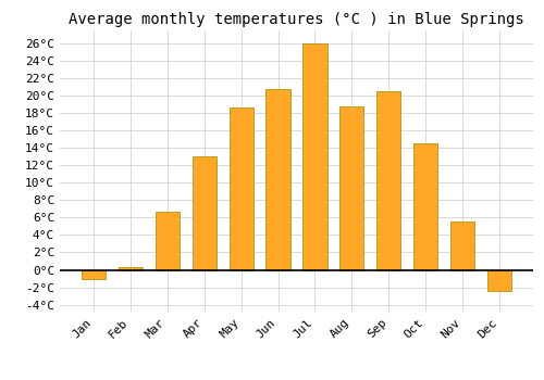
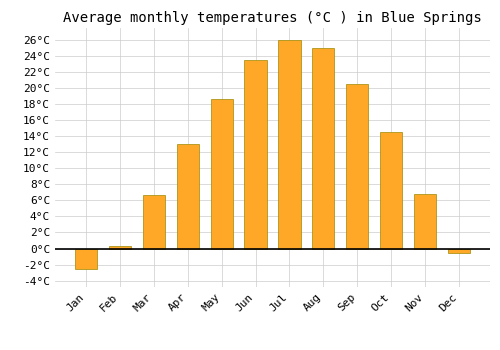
Jan: -1.0°C -> -2.5°C
Jun: 20.8°C -> 23.5°C
Aug: 18.8°C -> 25.0°C
Nov: 5.6°C -> 6.8°C
Dec: -2.4°C -> -0.5°C
